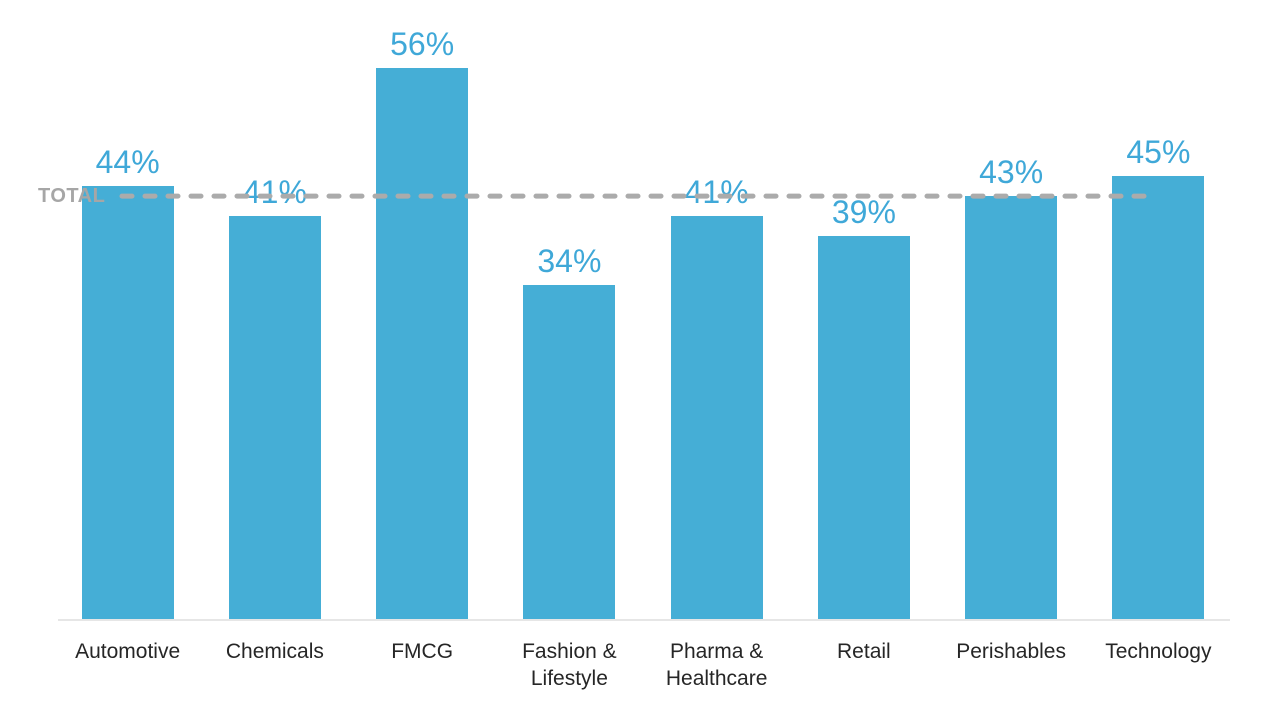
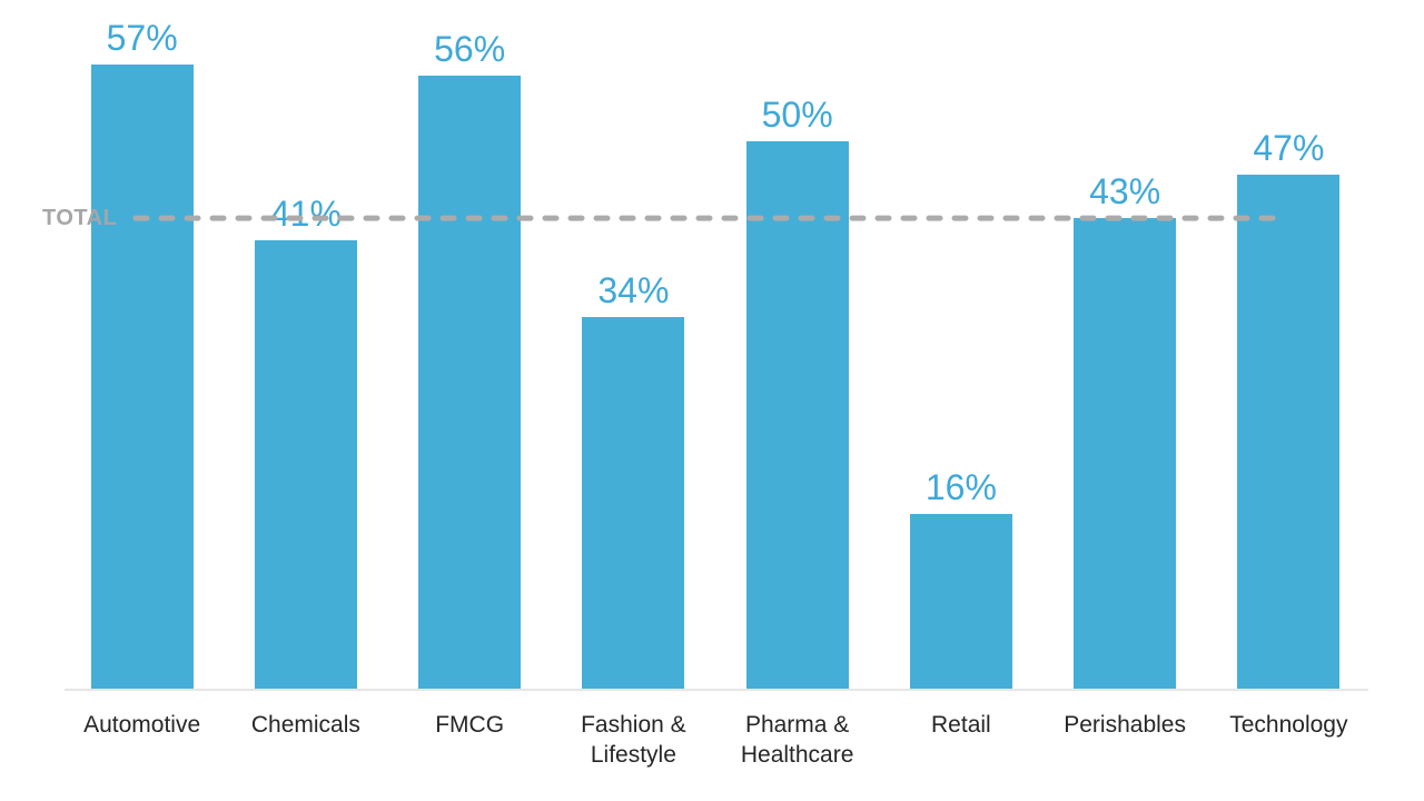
Automotive: 44% -> 57%
Pharma & Healthcare: 41% -> 50%
Retail: 39% -> 16%
Technology: 45% -> 47%
